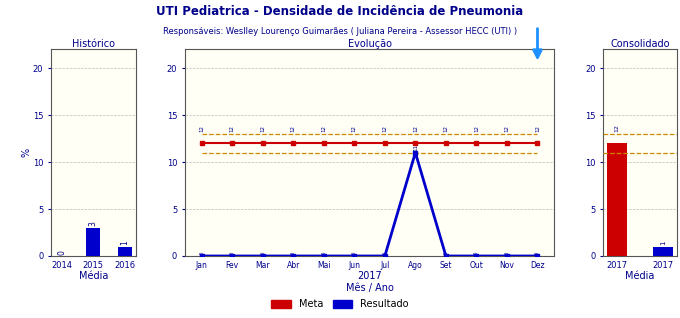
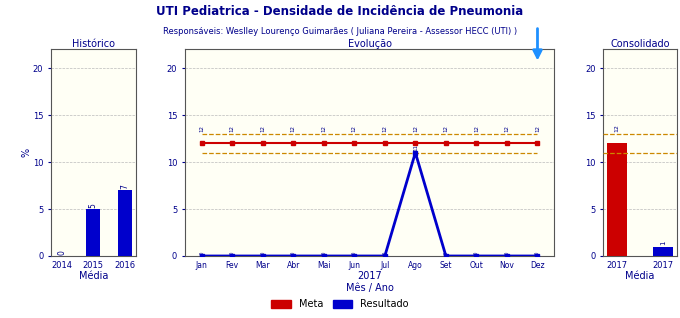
Histórico/2015: 3 -> 5
Histórico/2016: 1 -> 7
